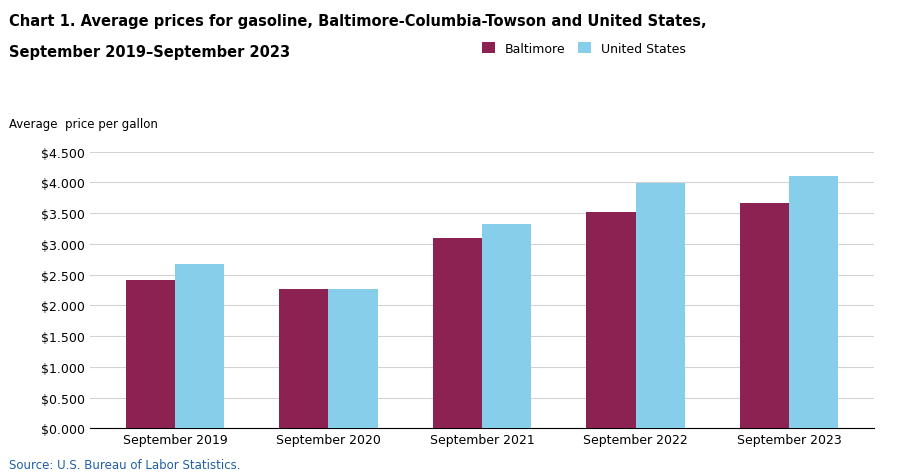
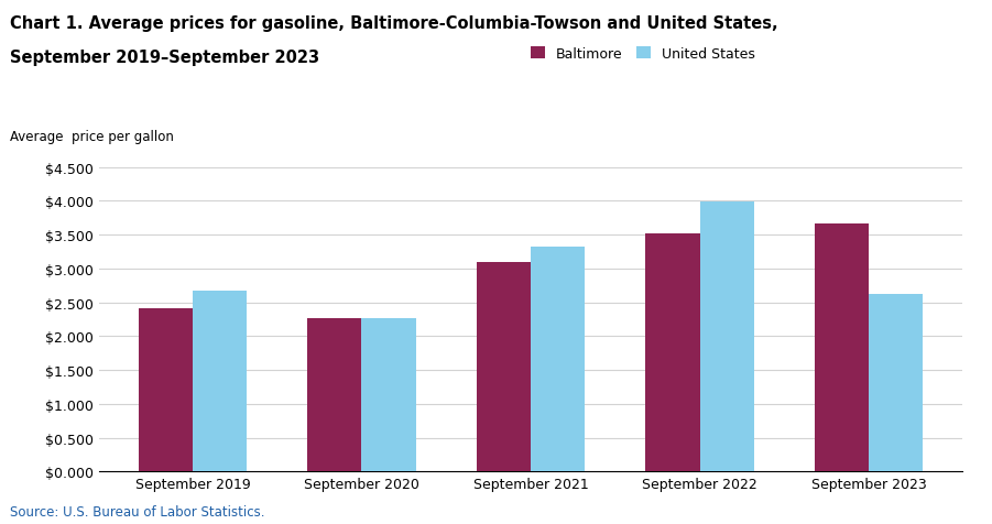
United States/September 2023: $4.11 -> $2.62
